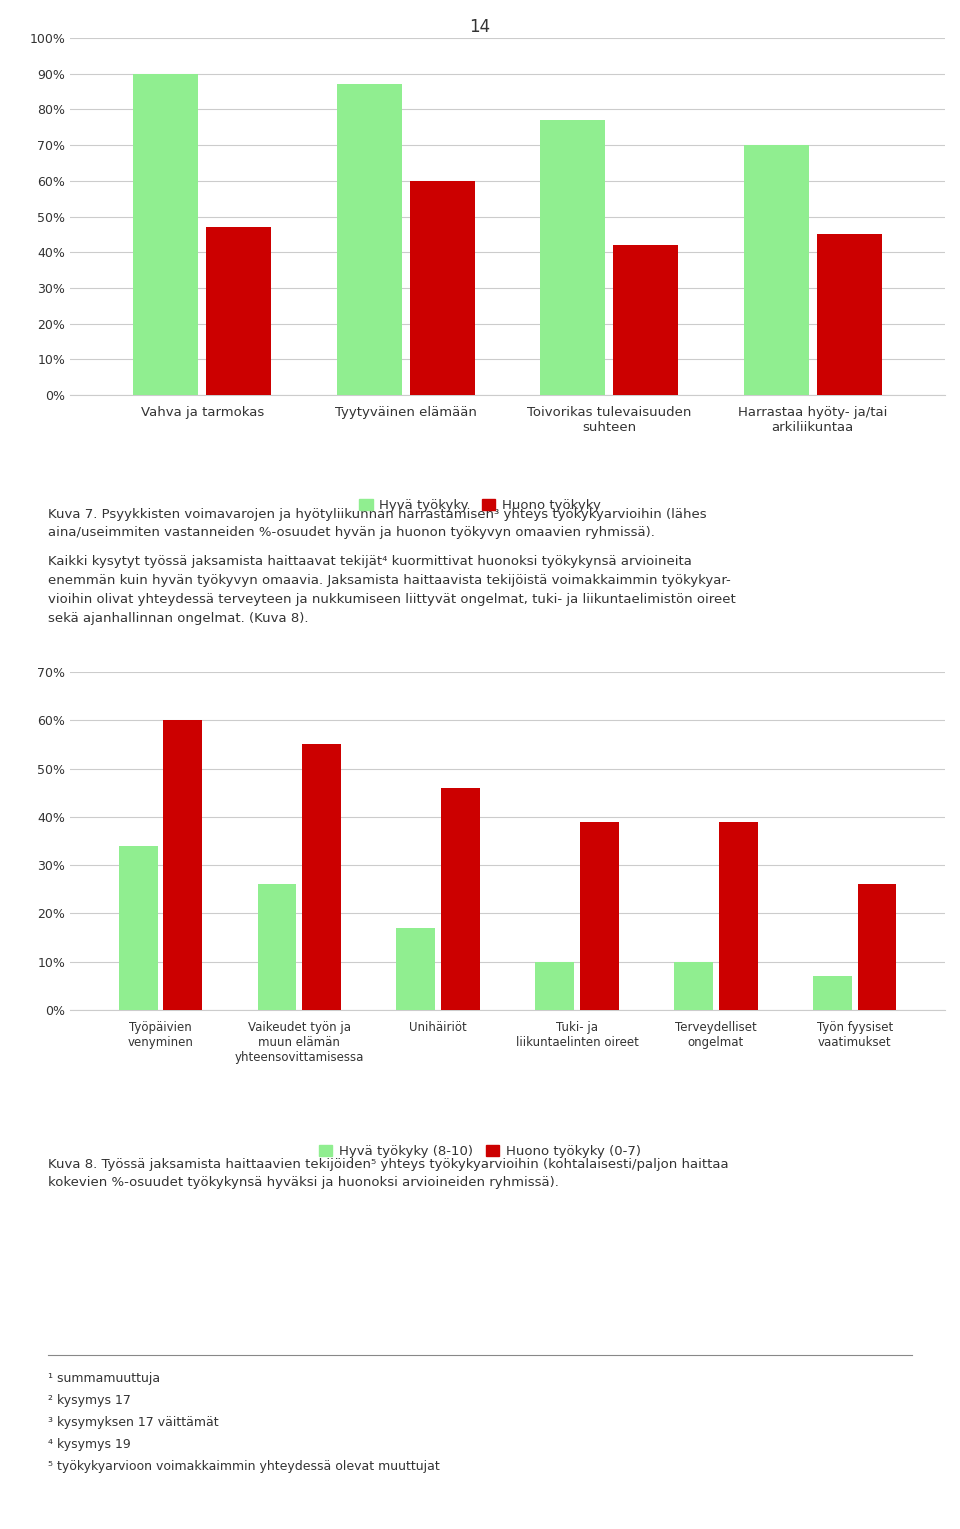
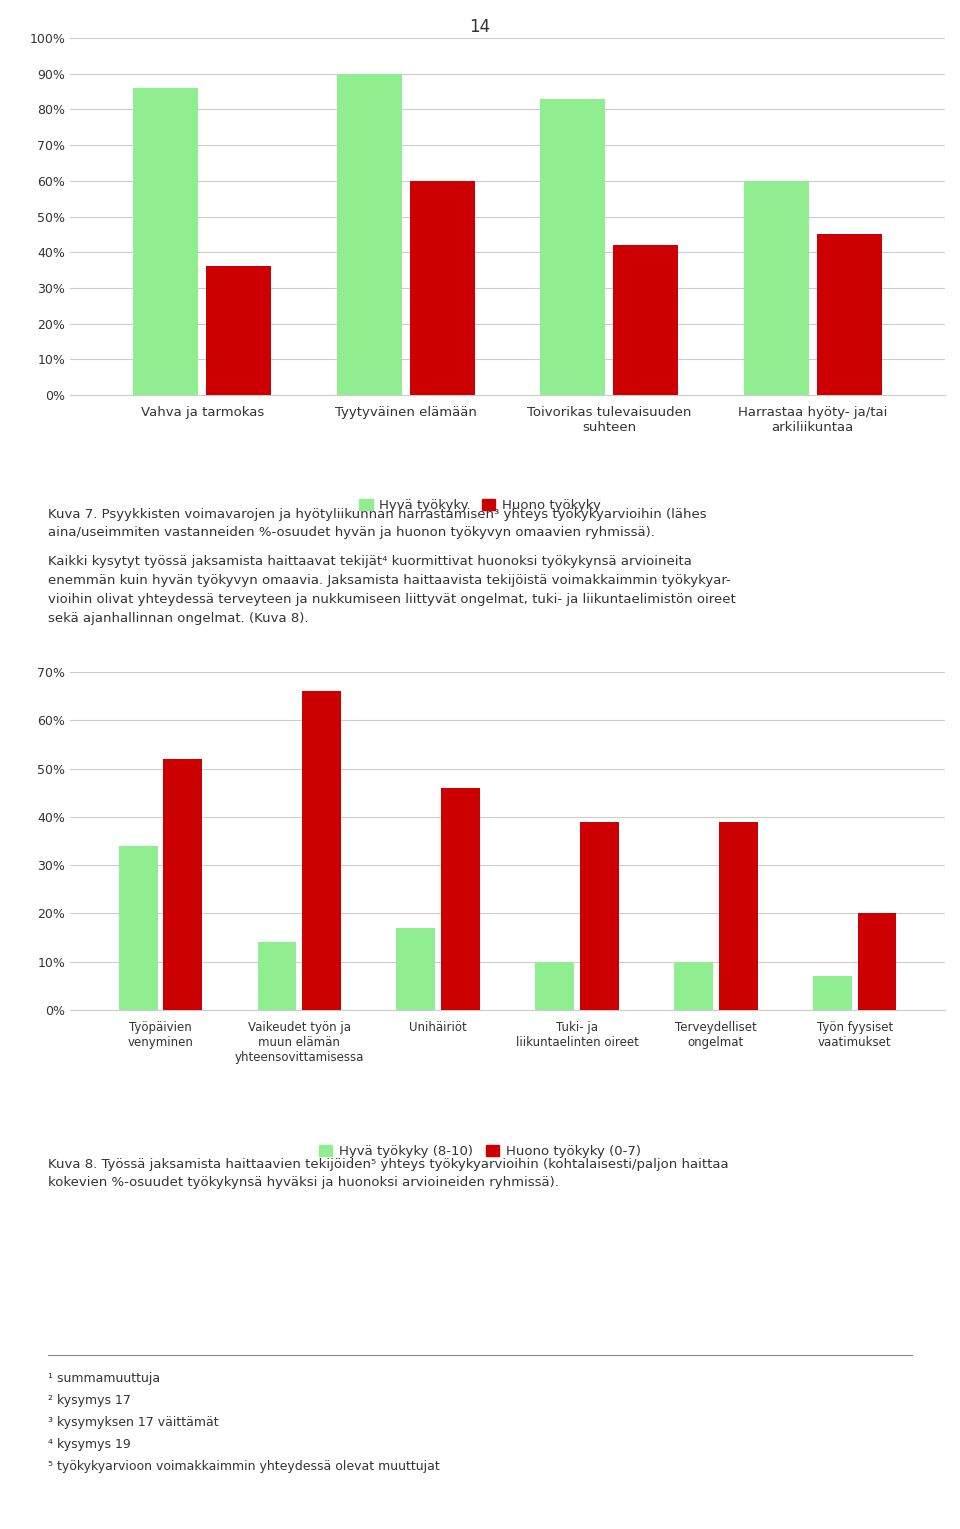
Hyvä työkyky (8-10)/Vahva ja tarmokas: 90% -> 86%
Huono työkyky (0-7)/Vahva ja tarmokas: 47% -> 36%
Hyvä työkyky (8-10)/Tyytyväinen elämään: 87% -> 90%
Hyvä työkyky (8-10)/Toivorikas tulevaisuuden suhteen: 77% -> 83%
Hyvä työkyky (8-10)/Harrastaa hyöty- ja/tai arkiliikuntaa: 70% -> 60%
Huono työkyky (0-7)/Työpäivien venyminen: 60% -> 52%
Hyvä työkyky (8-10)/Vaikeudet työn ja muun elämän yhteensovittamisessa: 26% -> 14%
Huono työkyky (0-7)/Vaikeudet työn ja muun elämän yhteensovittamisessa: 55% -> 66%
Huono työkyky (0-7)/Työn fyysiset vaatimukset: 26% -> 20%
